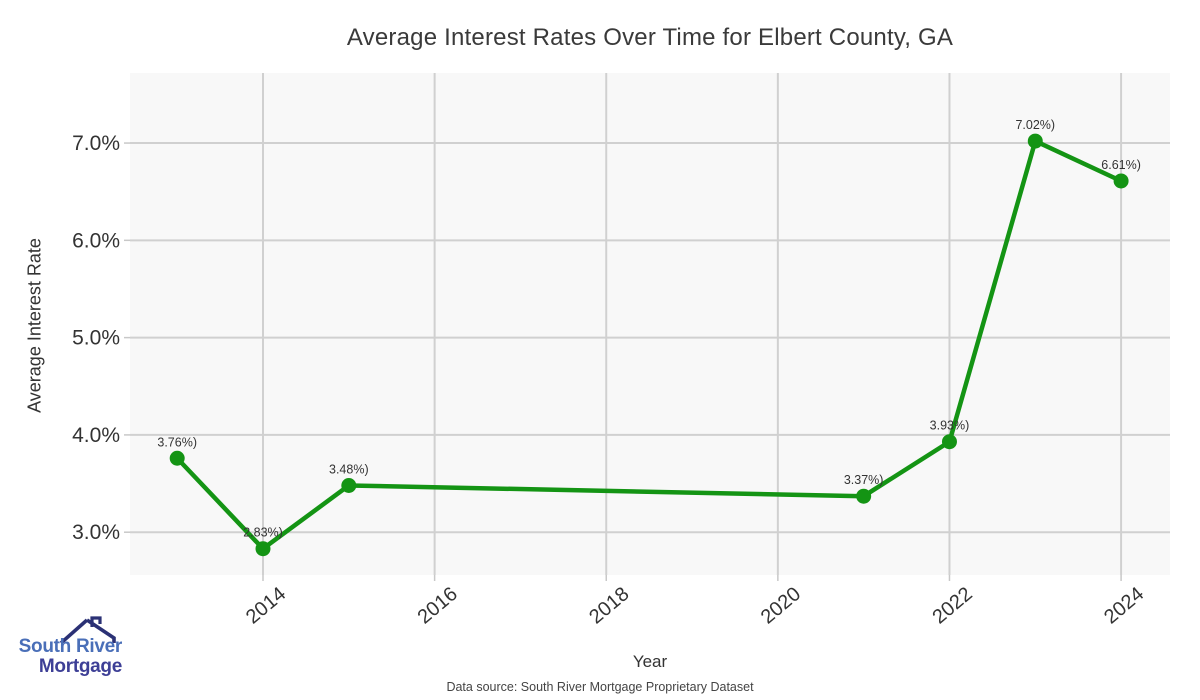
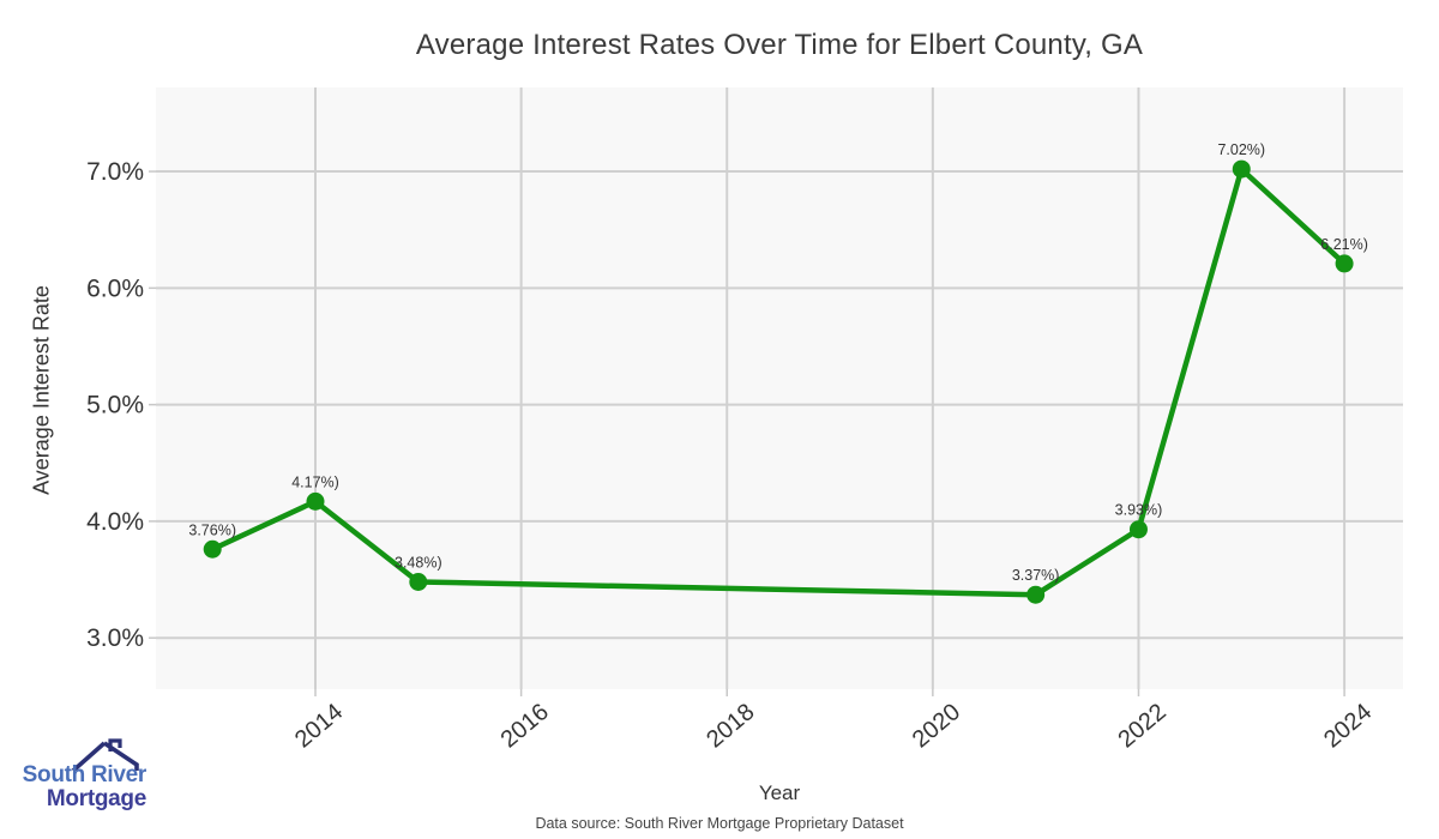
2014: 2.83% -> 4.17%
2024: 6.61% -> 6.21%
